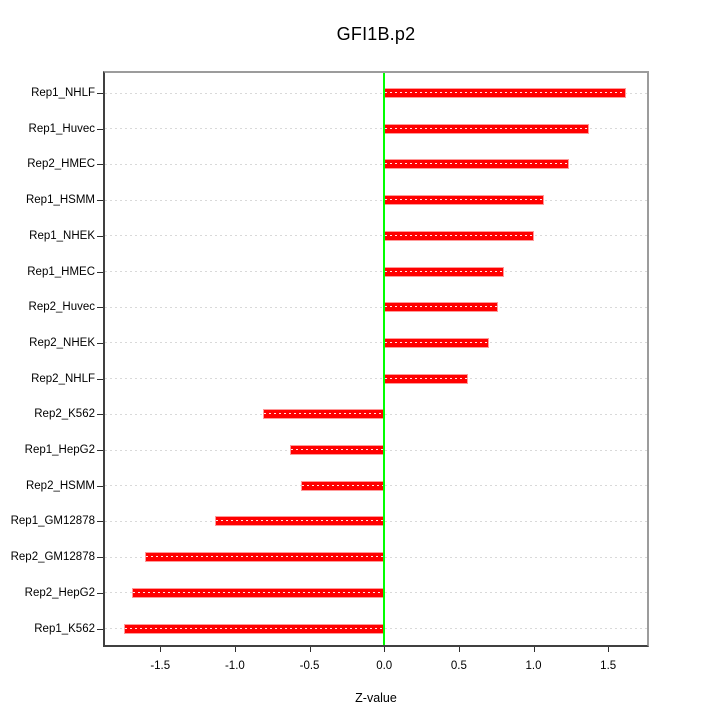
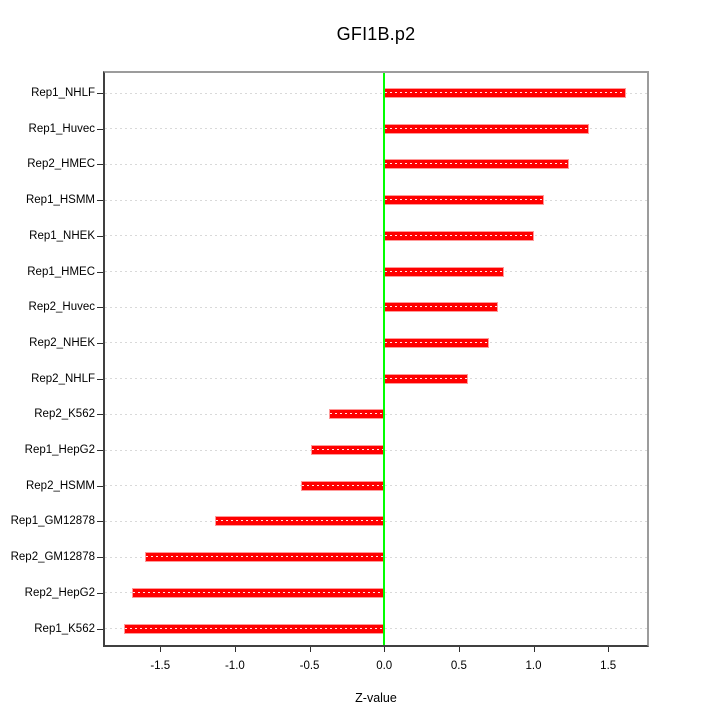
Rep2_K562: -0.81 -> -0.37
Rep1_HepG2: -0.63 -> -0.49
